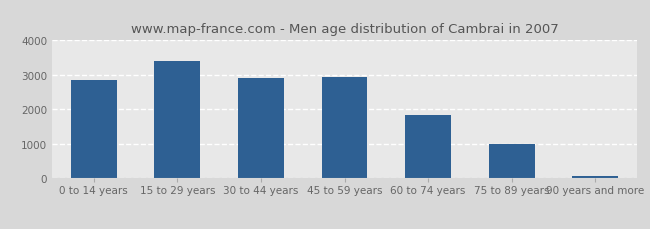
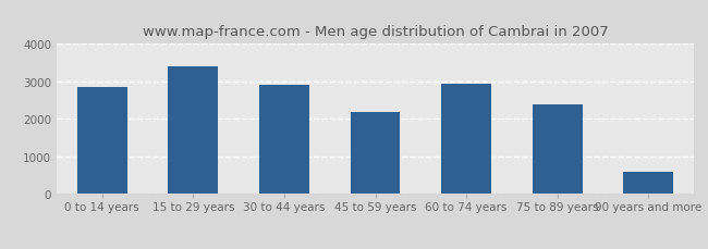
45 to 59 years: 2930 -> 2200
60 to 74 years: 1830 -> 2950
75 to 89 years: 1010 -> 2400
90 years and more: 70 -> 600
